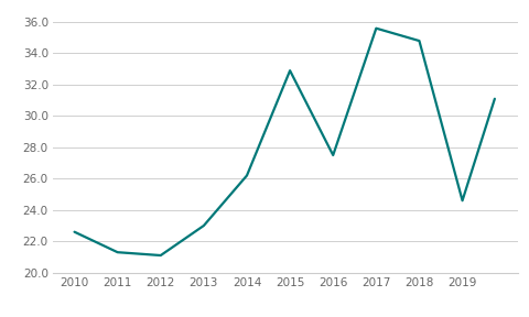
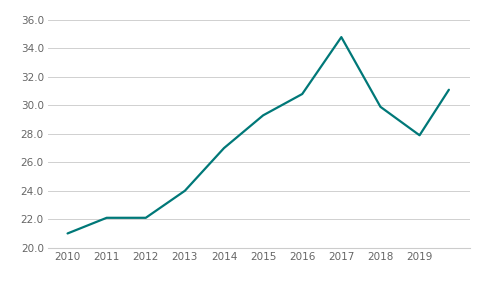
2010: 22.6 -> 21.0
2011: 21.3 -> 22.1
2012: 21.1 -> 22.1
2013: 23.0 -> 24.0
2014: 26.2 -> 27.0
2015: 32.9 -> 29.3
2016: 27.5 -> 30.8
2017: 35.6 -> 34.8
2018: 34.8 -> 29.9
2019: 24.6 -> 27.9
